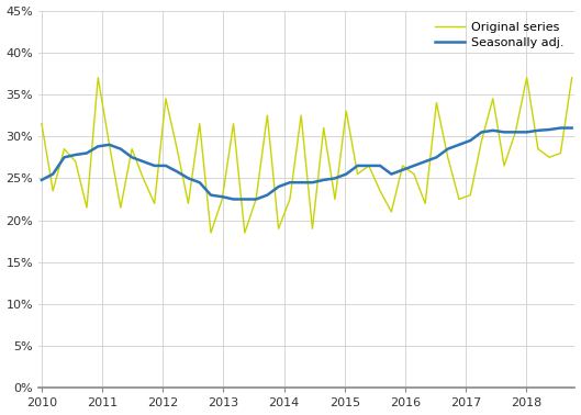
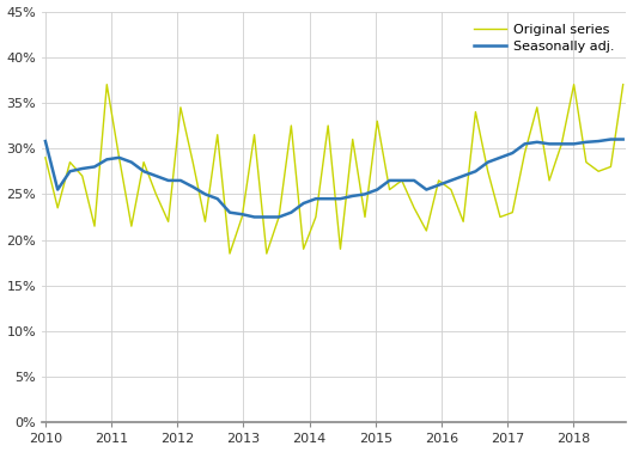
Original series/2010: 31.5% -> 29.0%
Seasonally adj./2010: 24.8% -> 30.8%
